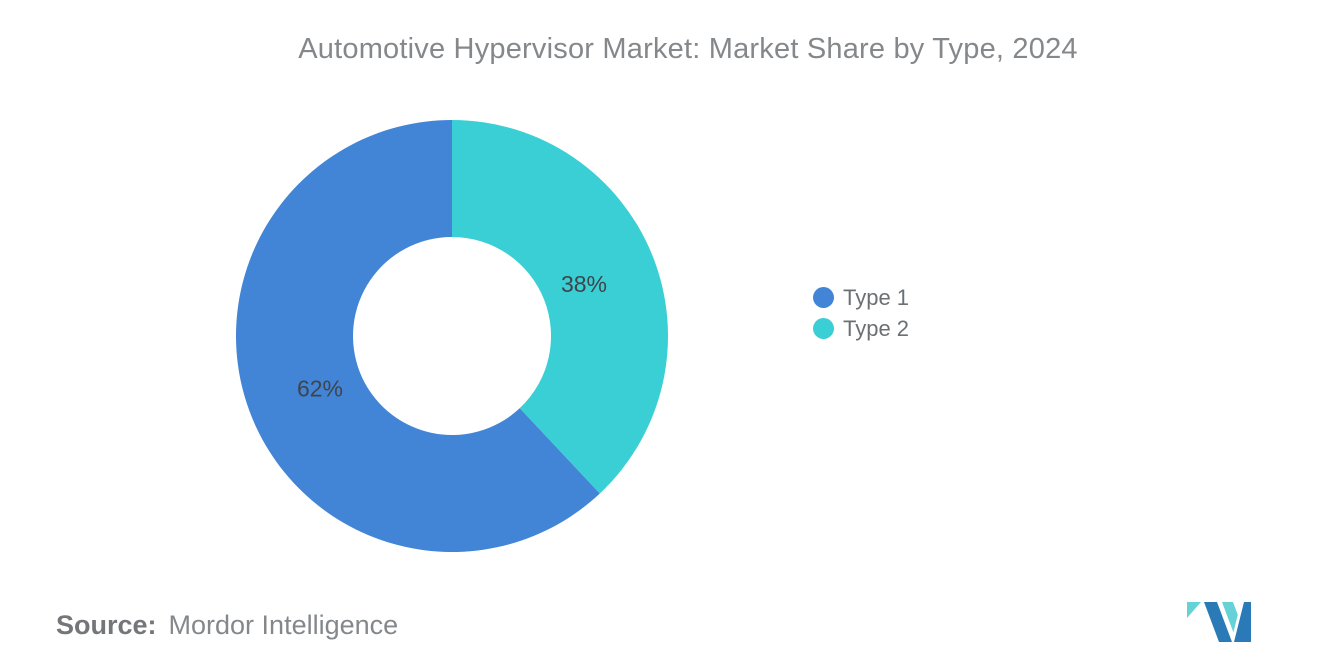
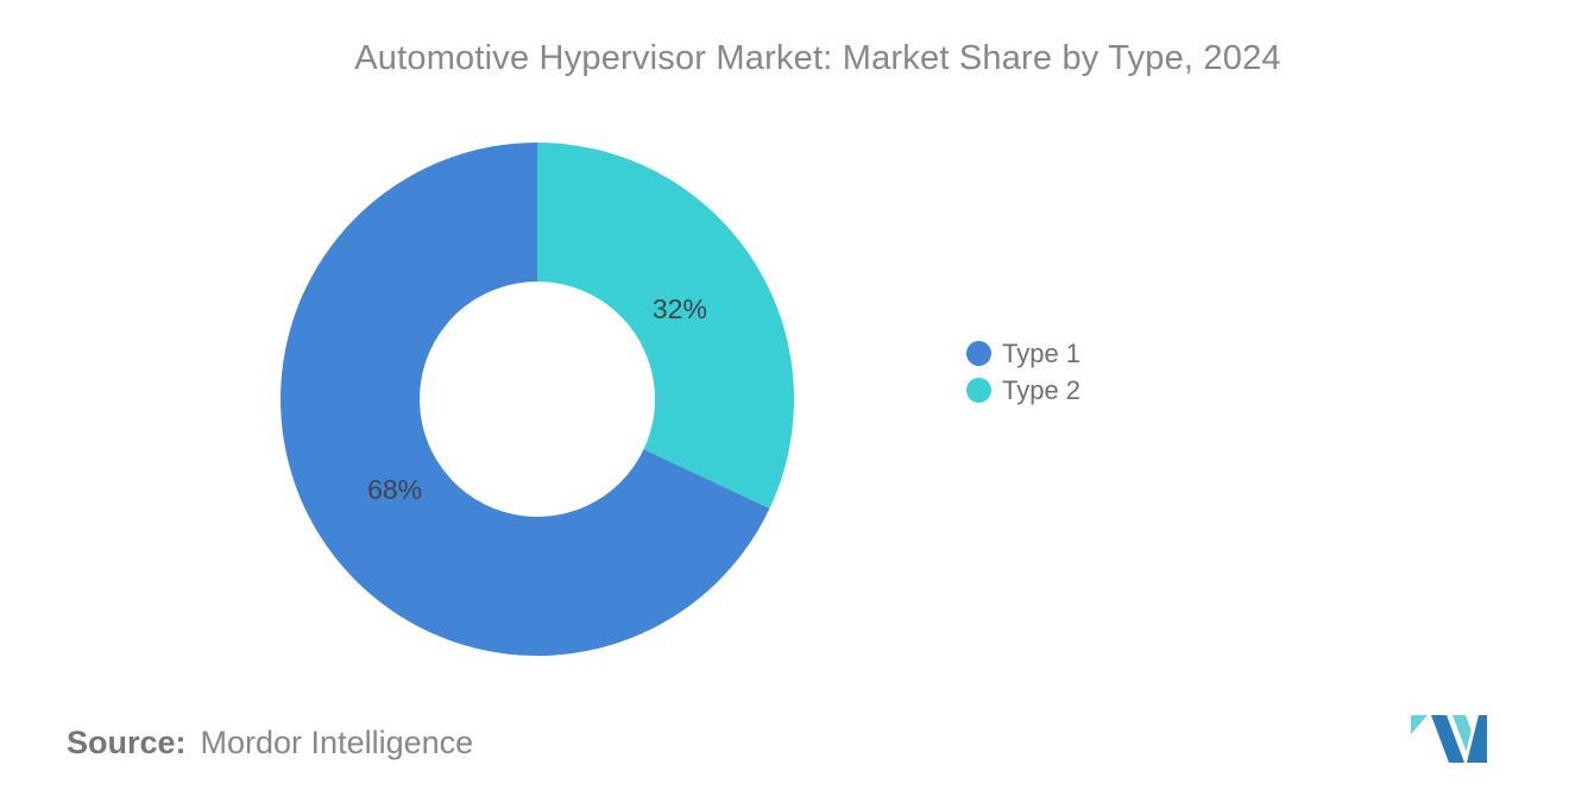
Type 1: 62% -> 68%
Type 2: 38% -> 32%
